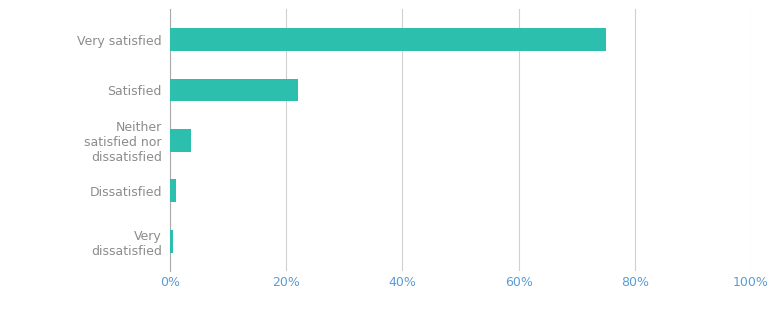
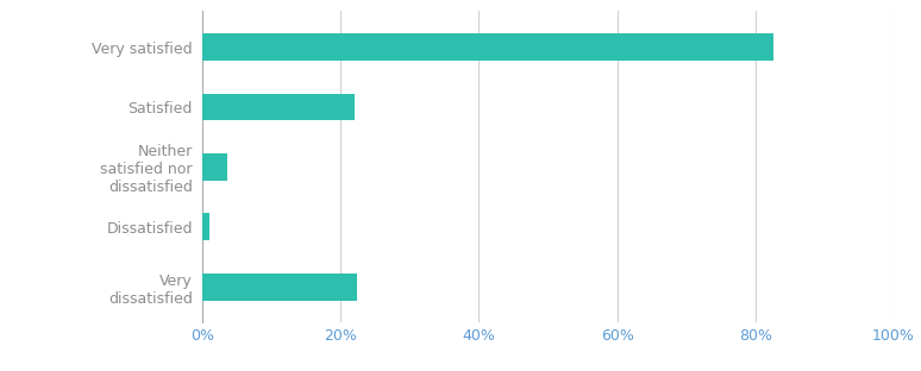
Very satisfied: 75.0% -> 82.6%
Very dissatisfied: 0.5% -> 22.4%
